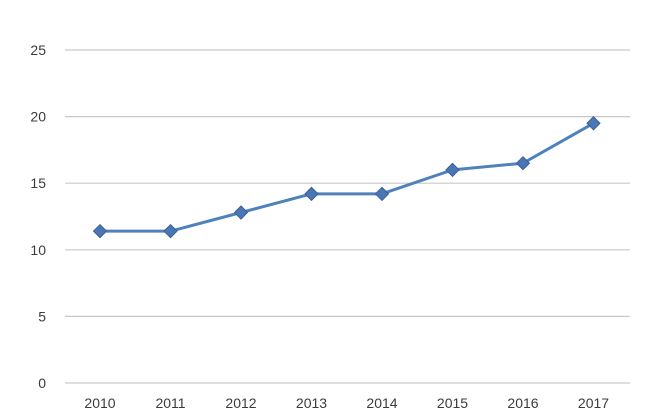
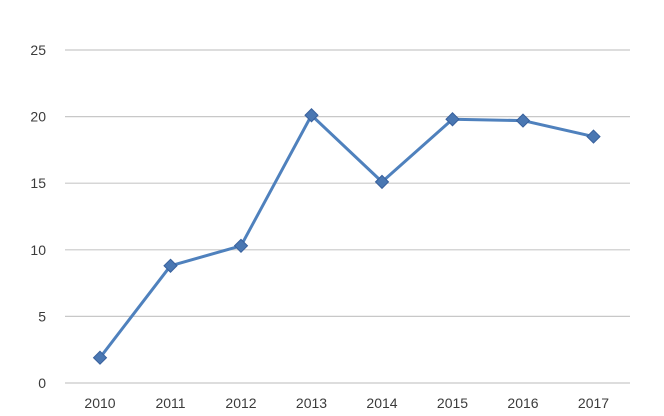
2010: 11.4 -> 1.9
2011: 11.4 -> 8.8
2012: 12.8 -> 10.3
2013: 14.2 -> 20.1
2014: 14.2 -> 15.1
2015: 16.0 -> 19.8
2016: 16.5 -> 19.7
2017: 19.5 -> 18.5
